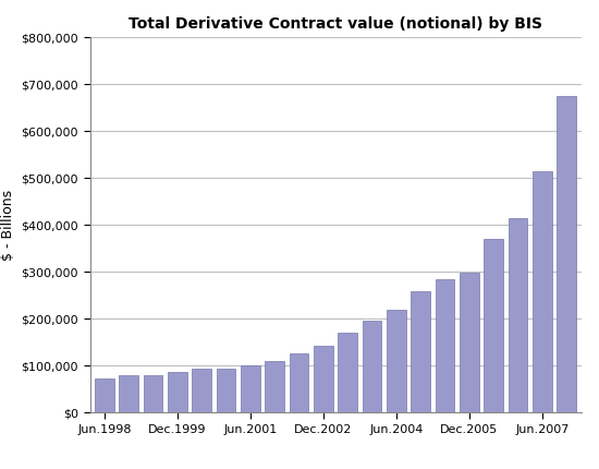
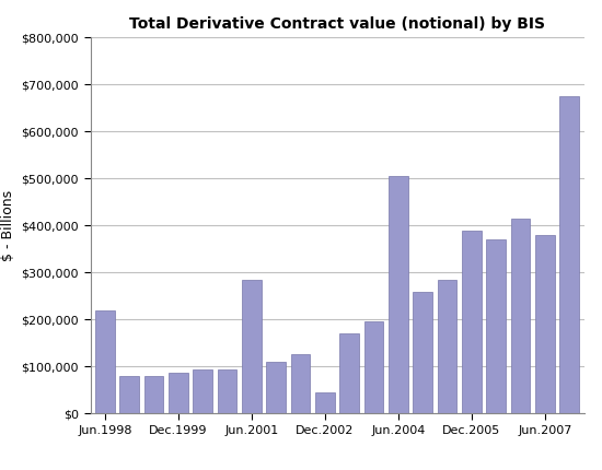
Jun.1998: $72,000 -> $220,000
Jun.2001: $100,000 -> $285,000
Dec.2002: $142,000 -> $45,000
Jun.2004: $220,000 -> $505,000
Dec.2005: $298,000 -> $390,000
Jun.2007: $516,000 -> $380,000
